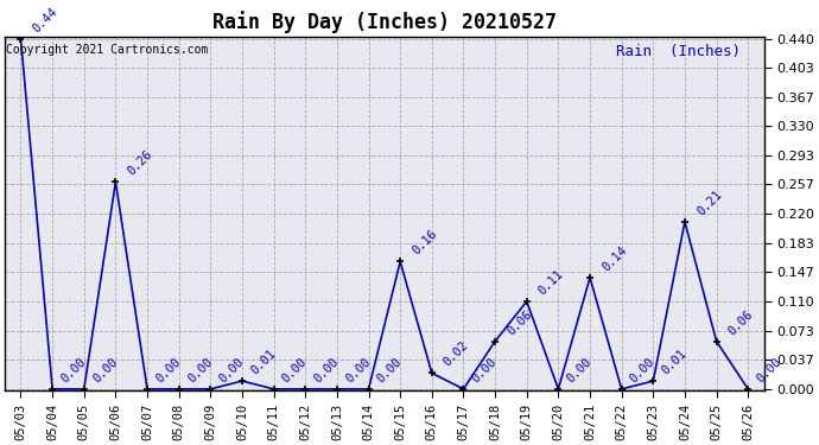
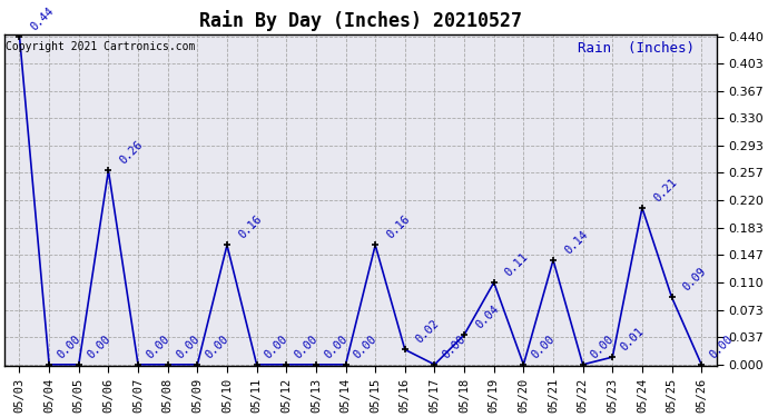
05/10: 0.01 -> 0.16
05/18: 0.06 -> 0.04
05/25: 0.06 -> 0.09
